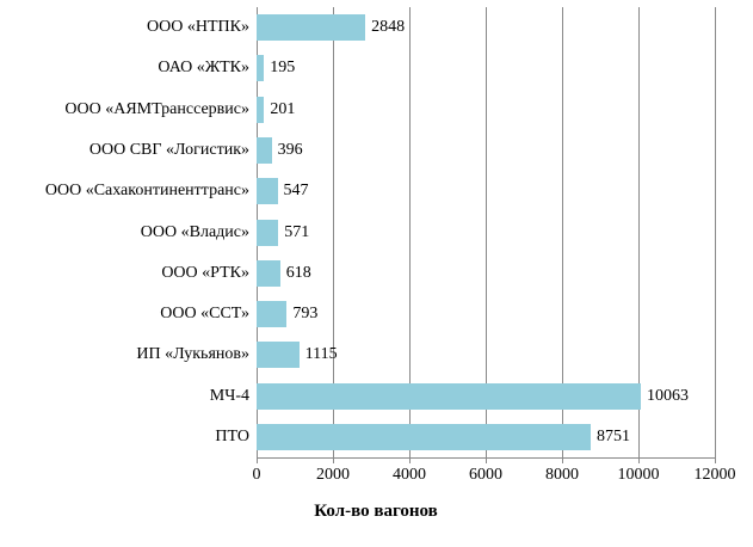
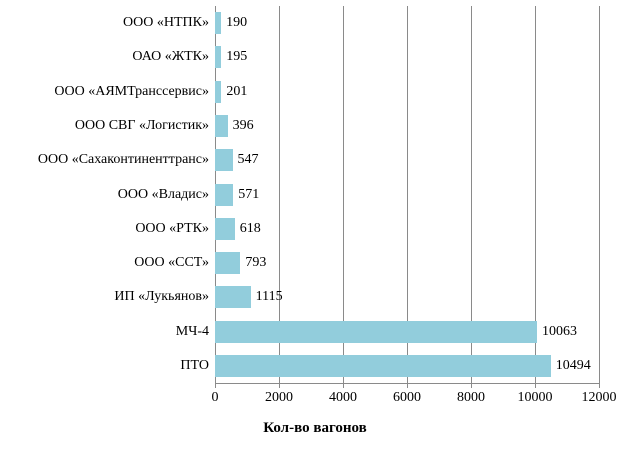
ООО «НТПК»: 2848 -> 190
ПТО: 8751 -> 10494
